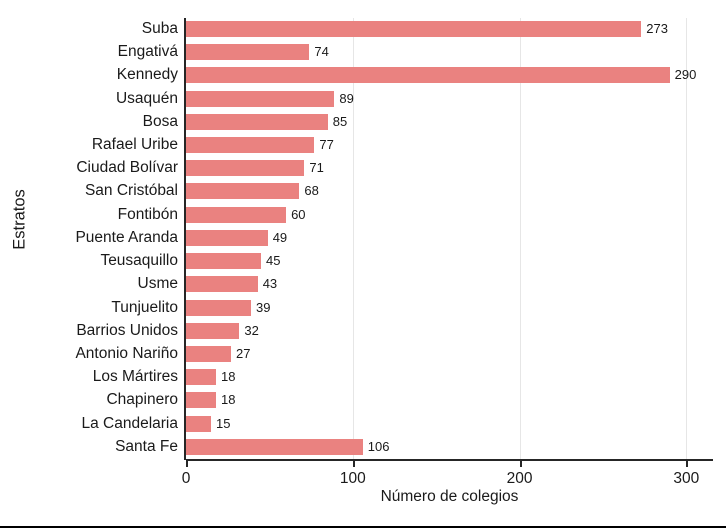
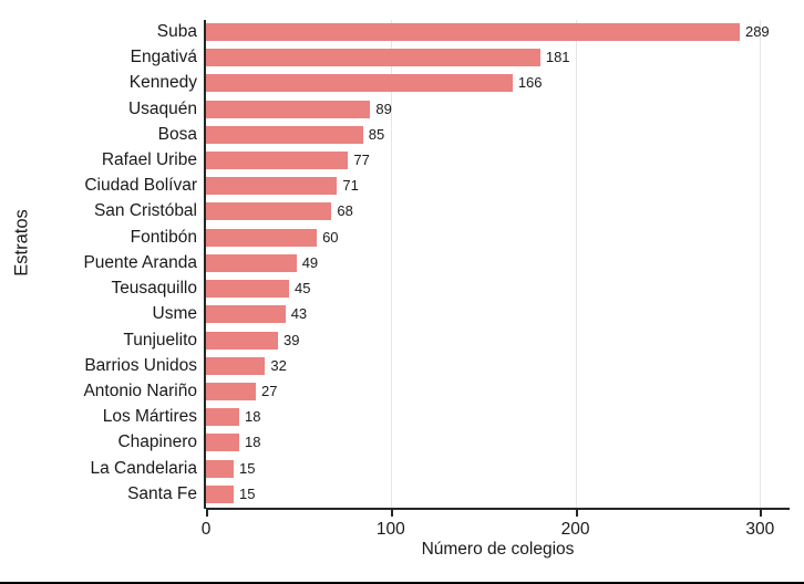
Suba: 273 -> 289
Engativá: 74 -> 181
Kennedy: 290 -> 166
Santa Fe: 106 -> 15
